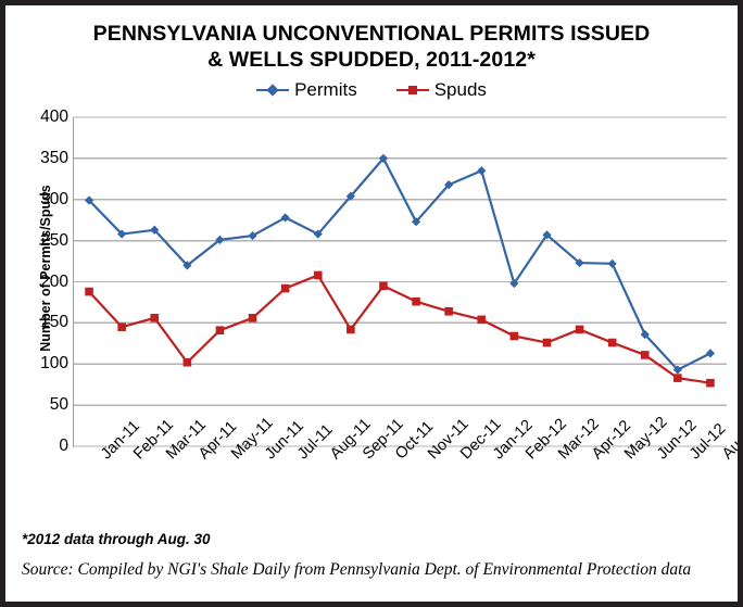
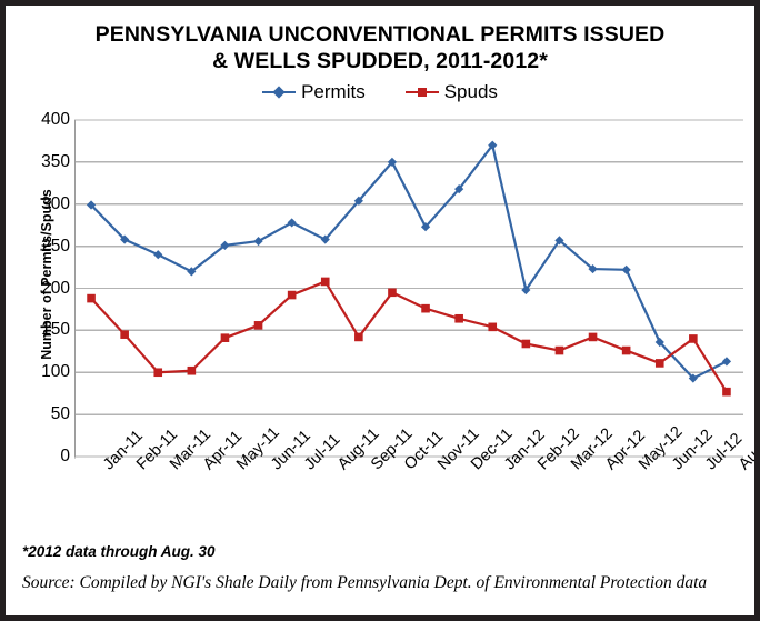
Permits/Mar-11: 260 -> 240
Spuds/Mar-11: 160 -> 100
Permits/Jan-12: 340 -> 370
Spuds/Jul-12: 80 -> 140
